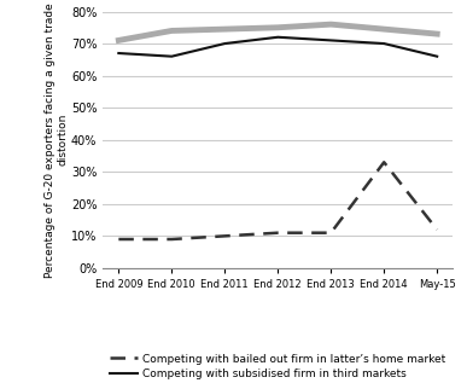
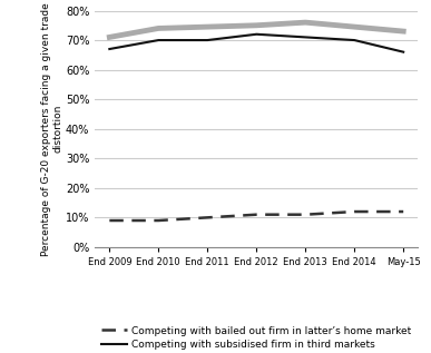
Competing with subsidised firm in third markets/End 2010: 66% -> 70%
Competing with bailed out firm in latter’s home market/End 2014: 33% -> 12%
